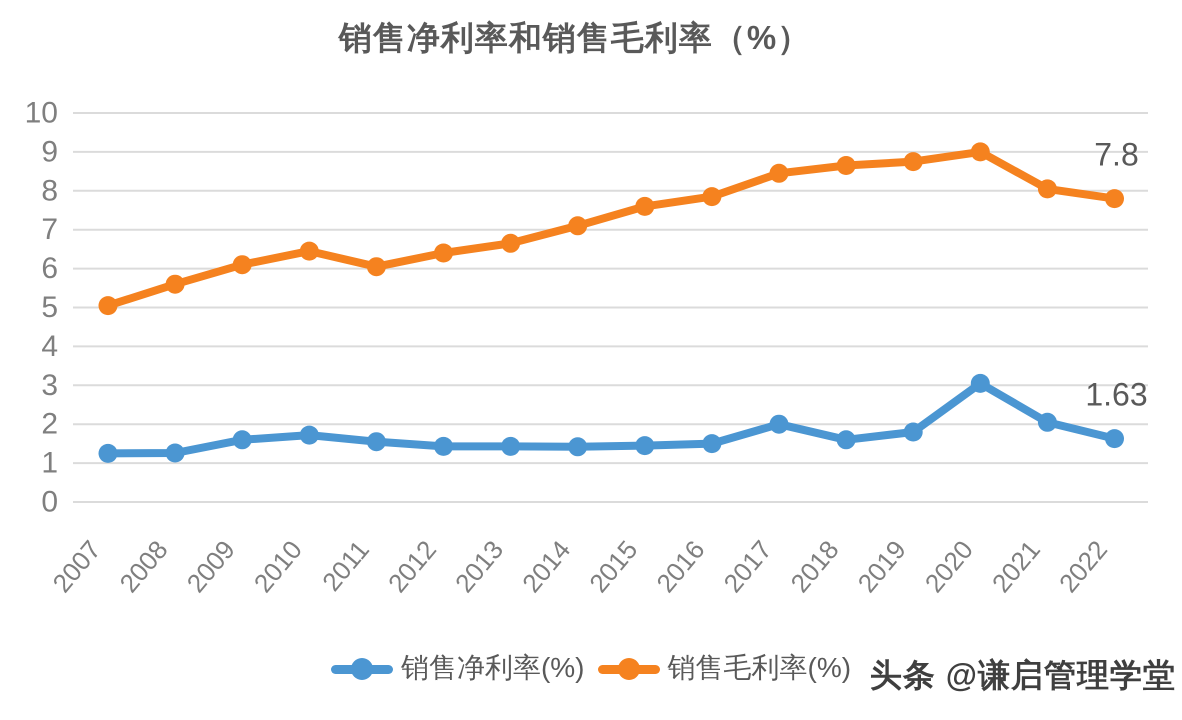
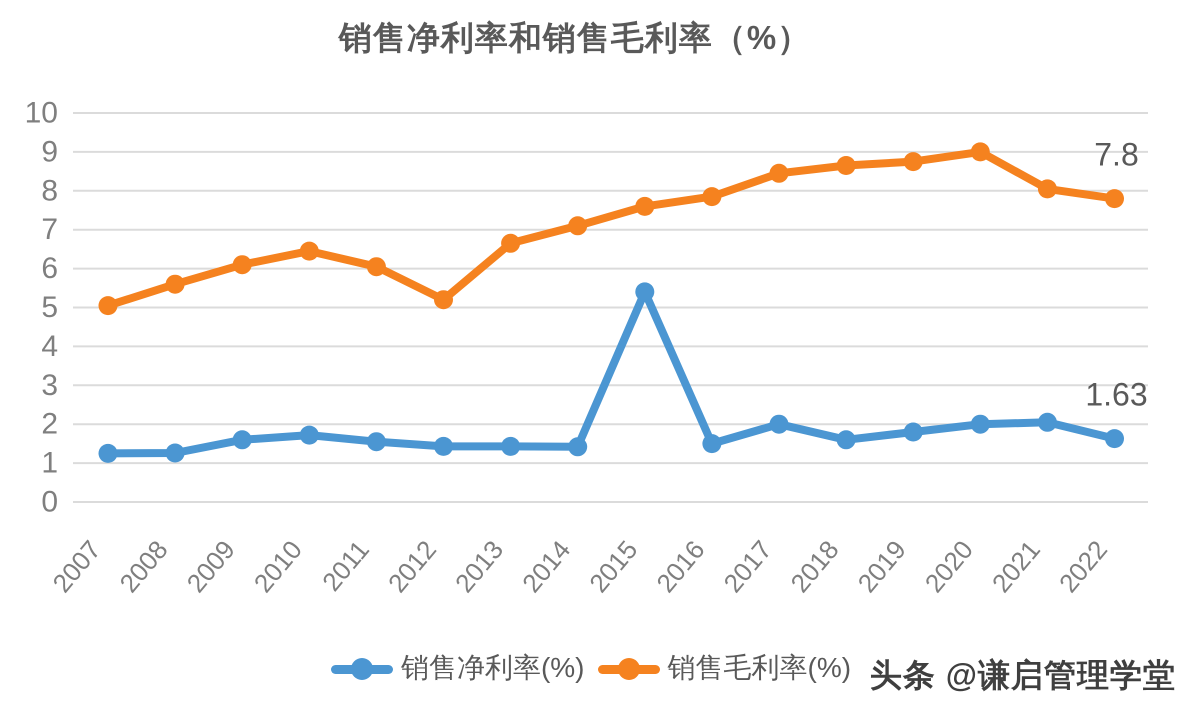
销售毛利率(%)/2012: 6.4 -> 5.2
销售净利率(%)/2015: 1.4 -> 5.4
销售净利率(%)/2020: 3.0 -> 2.0
